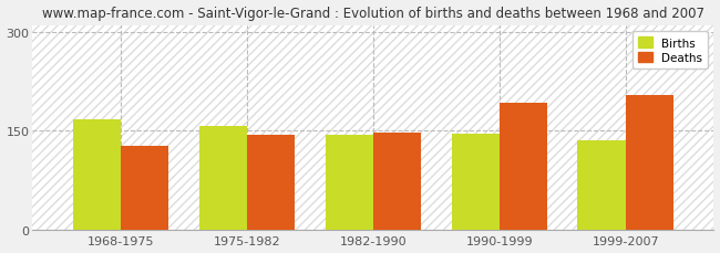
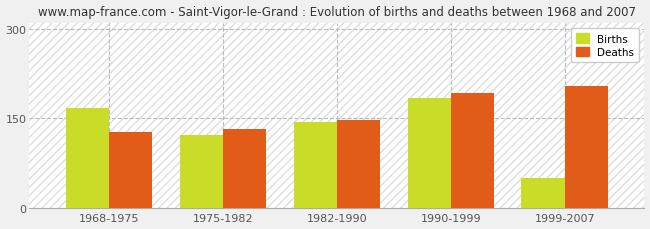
Births/1975-1982: 158 -> 122
Deaths/1975-1982: 144 -> 132
Births/1990-1999: 146 -> 184
Births/1999-2007: 136 -> 50
